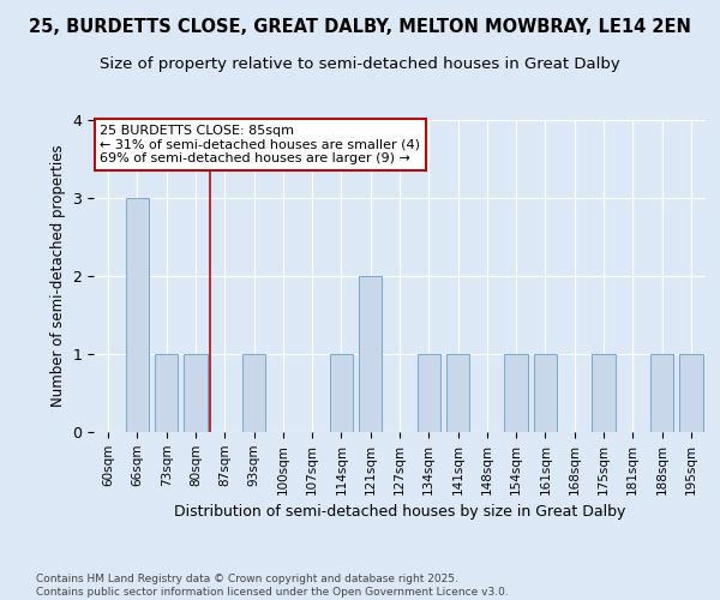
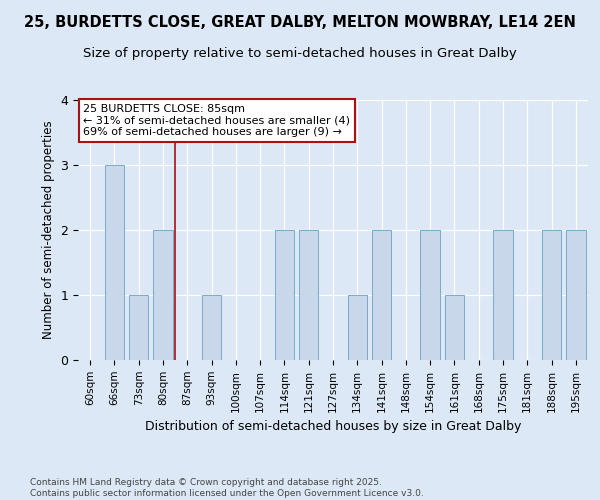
80sqm: 1 -> 2
114sqm: 1 -> 2
141sqm: 1 -> 2
154sqm: 1 -> 2
175sqm: 1 -> 2
188sqm: 1 -> 2
195sqm: 1 -> 2
